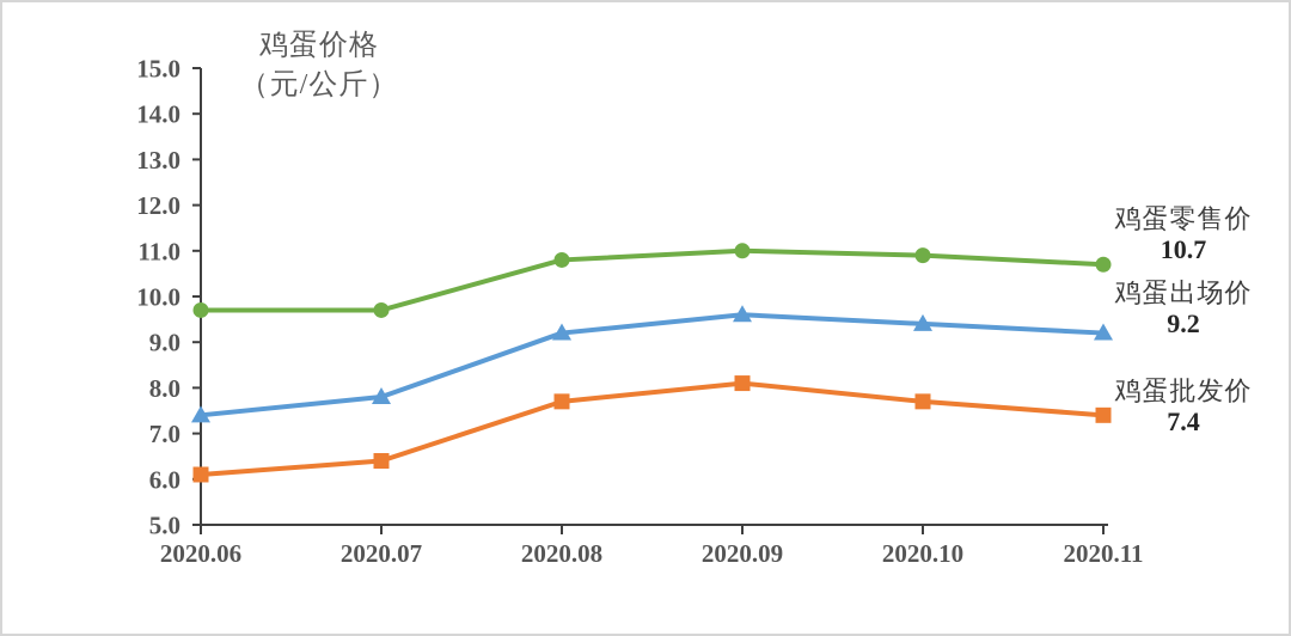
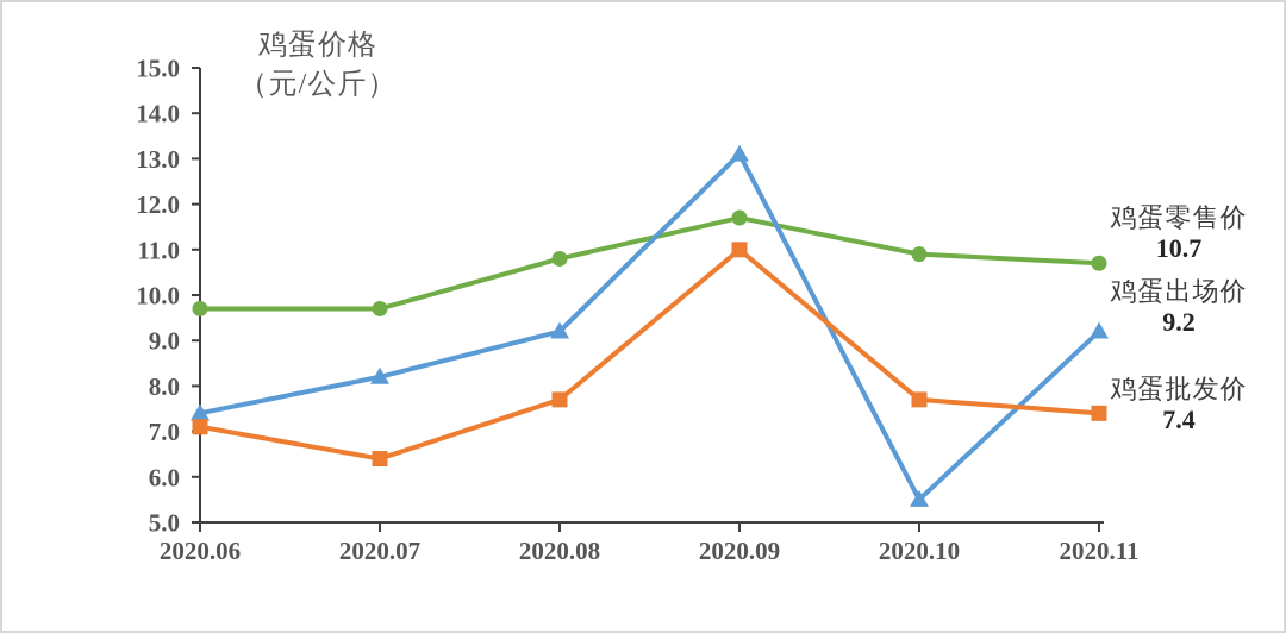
鸡蛋批发价/2020.06: 6.1 -> 7.1
鸡蛋出场价/2020.07: 7.8 -> 8.2
鸡蛋零售价/2020.09: 11.0 -> 11.7
鸡蛋出场价/2020.09: 9.6 -> 13.1
鸡蛋批发价/2020.09: 8.1 -> 11.0
鸡蛋出场价/2020.10: 9.4 -> 5.5
